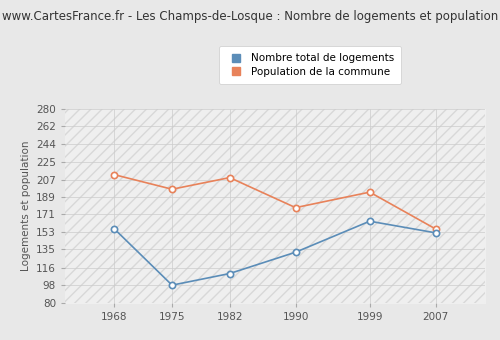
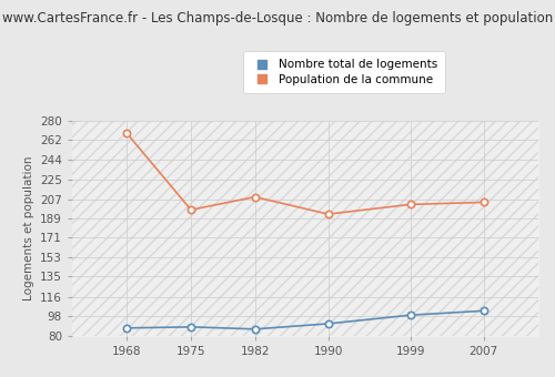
Nombre total de logements/1968: 156 -> 87
Population de la commune/1968: 212 -> 268
Nombre total de logements/1975: 98 -> 88
Nombre total de logements/1982: 110 -> 86
Nombre total de logements/1990: 132 -> 91
Population de la commune/1990: 178 -> 193
Nombre total de logements/1999: 164 -> 99
Population de la commune/1999: 194 -> 202
Nombre total de logements/2007: 152 -> 103
Population de la commune/2007: 156 -> 204
